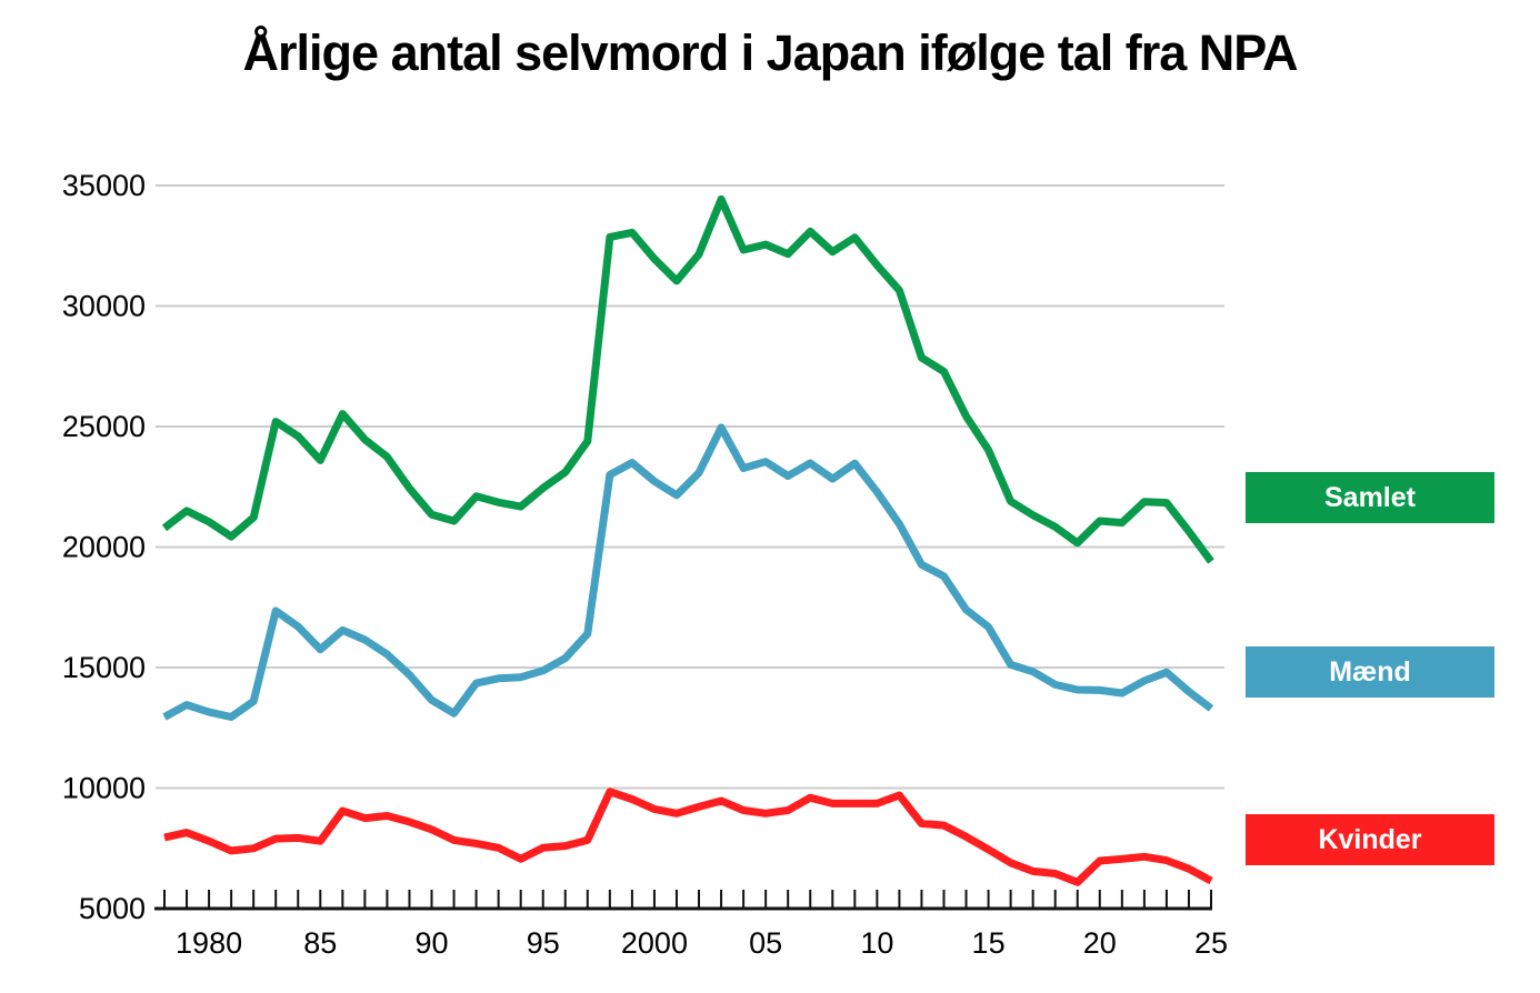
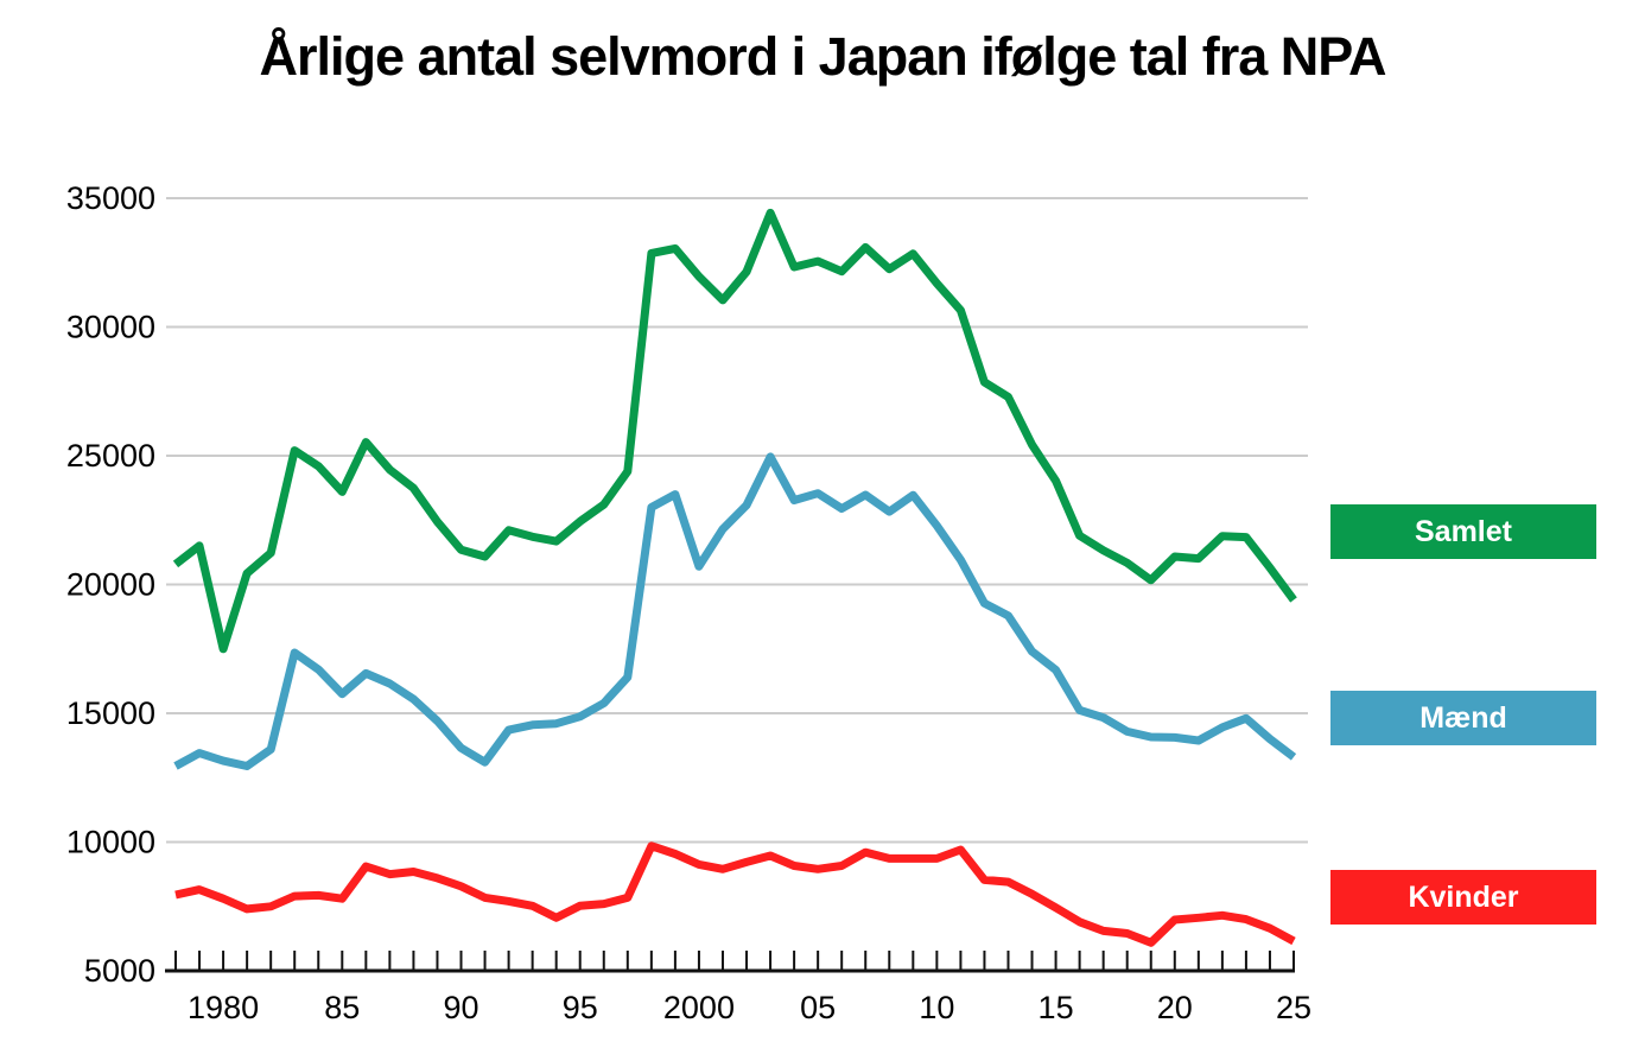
Samlet/1980: 21000 -> 17500
Mænd/2000: 22700 -> 20700
